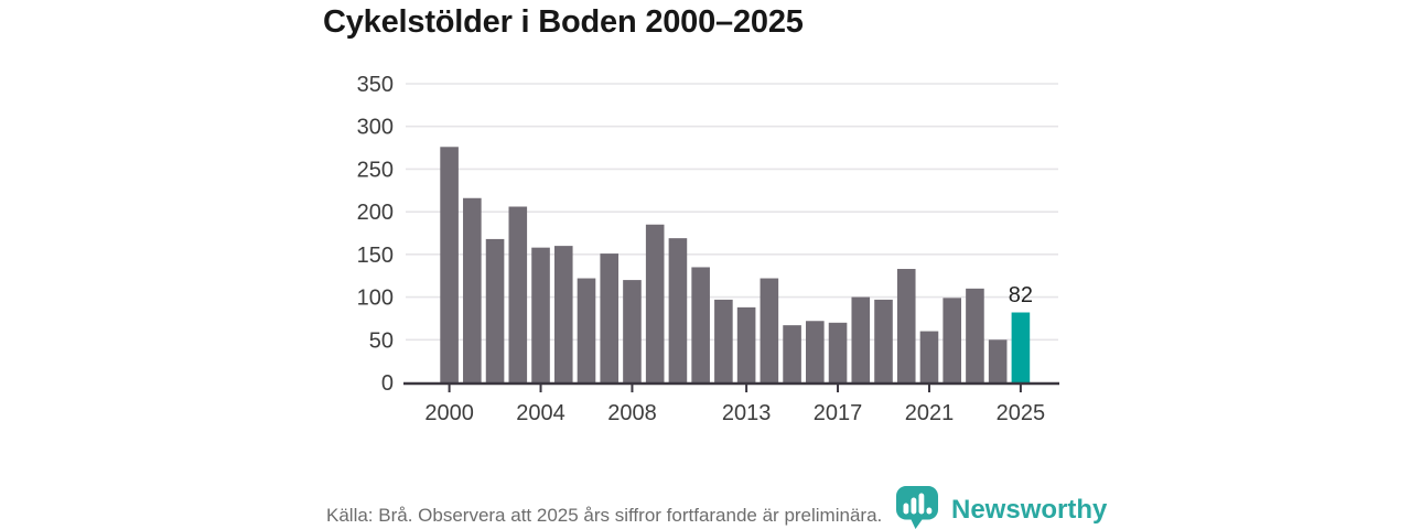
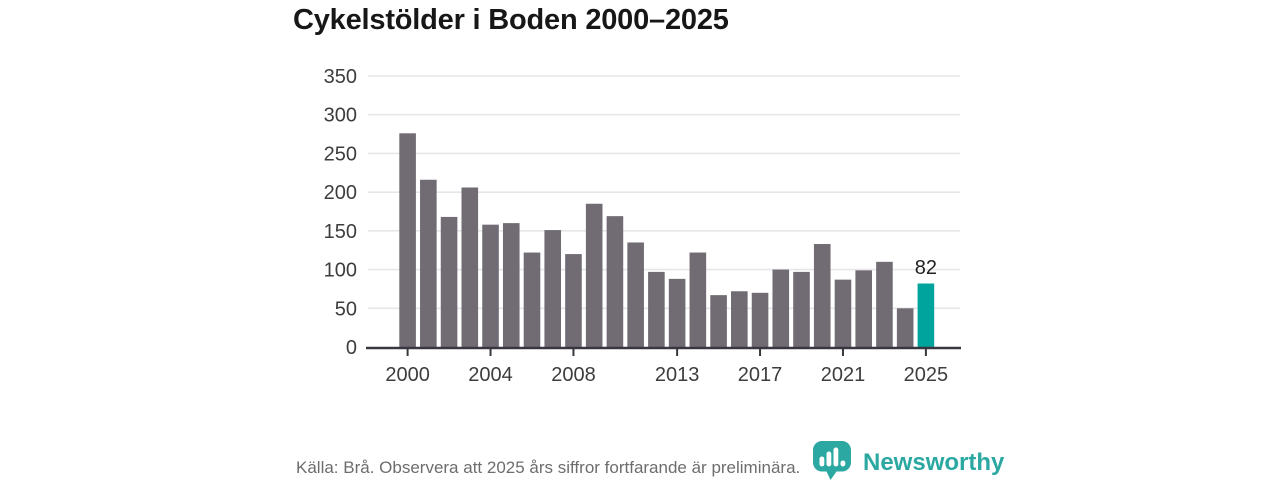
2021: 60 -> 90
